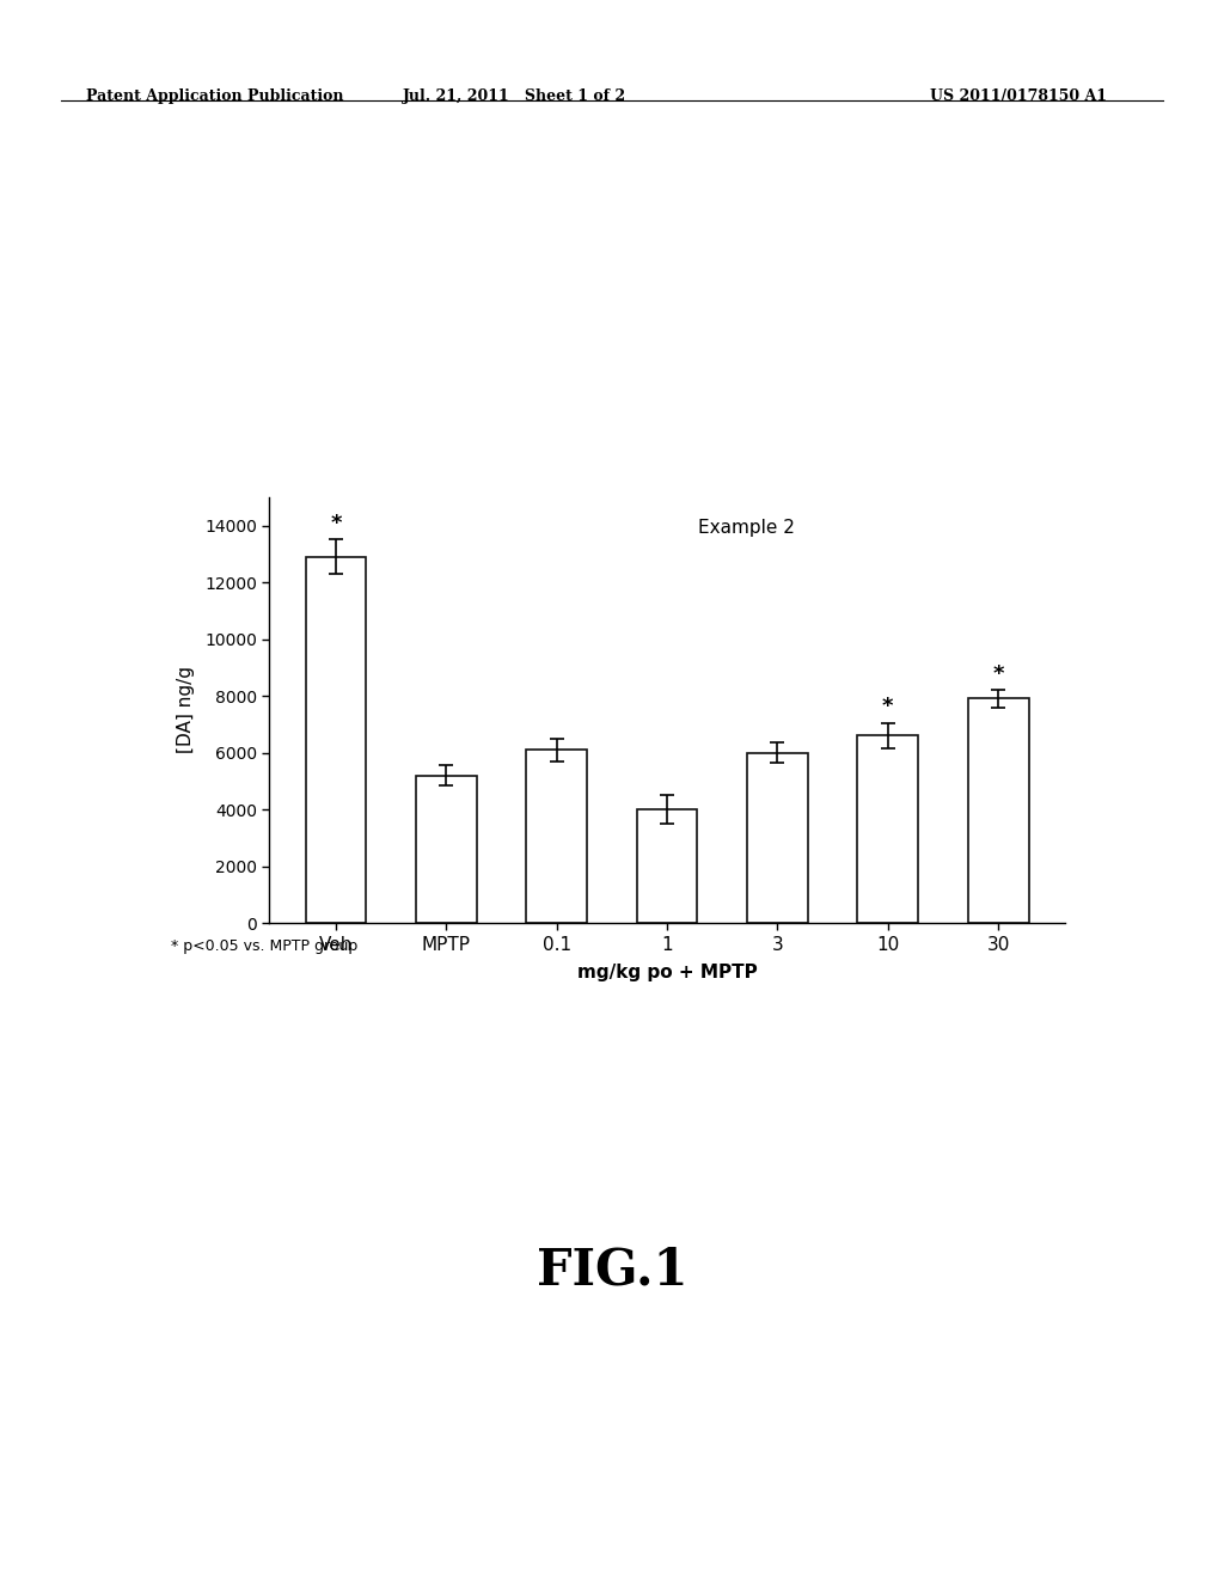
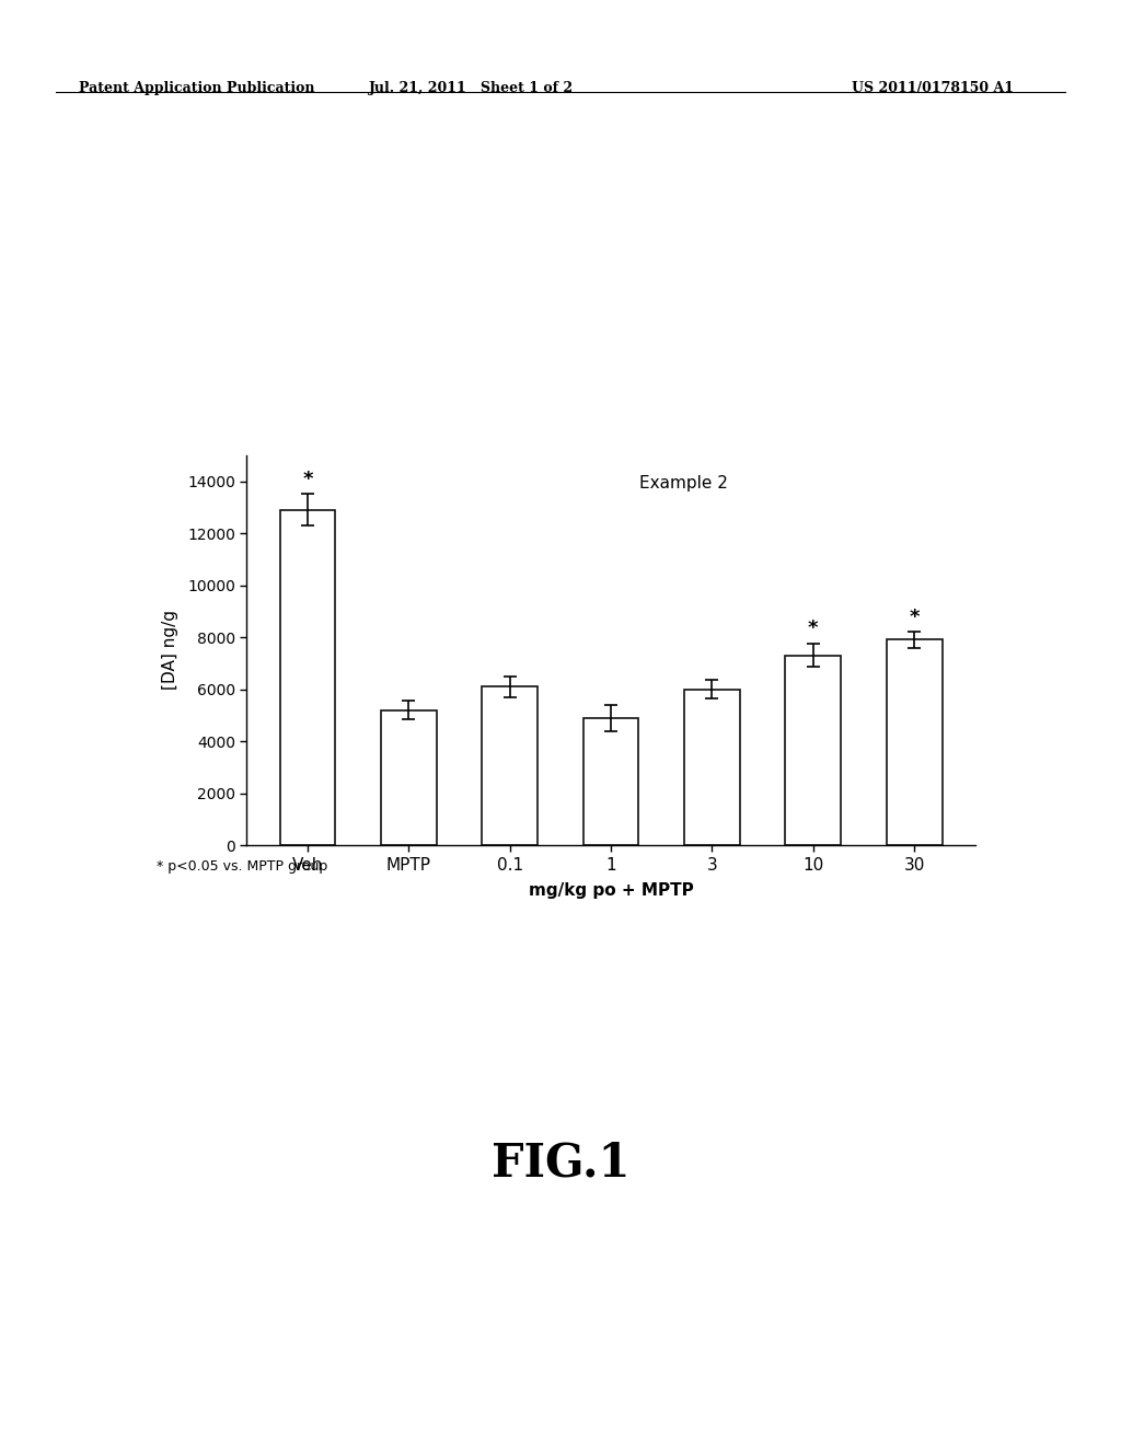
1: 4000 -> 4900
10: 6600 -> 7300
